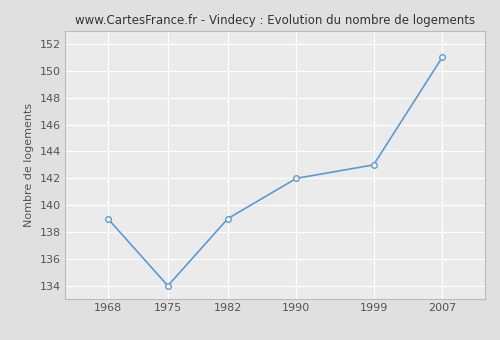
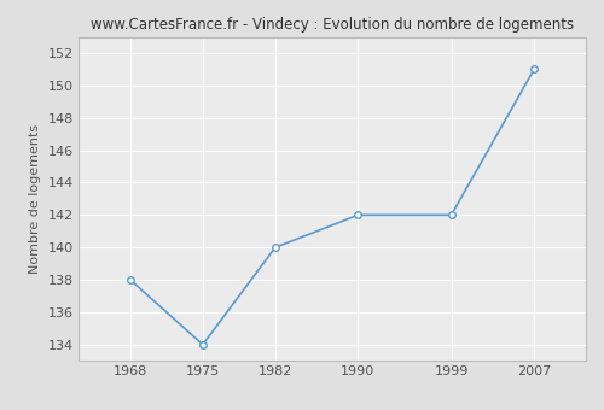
1968: 139 -> 138
1982: 139 -> 140
1999: 143 -> 142
